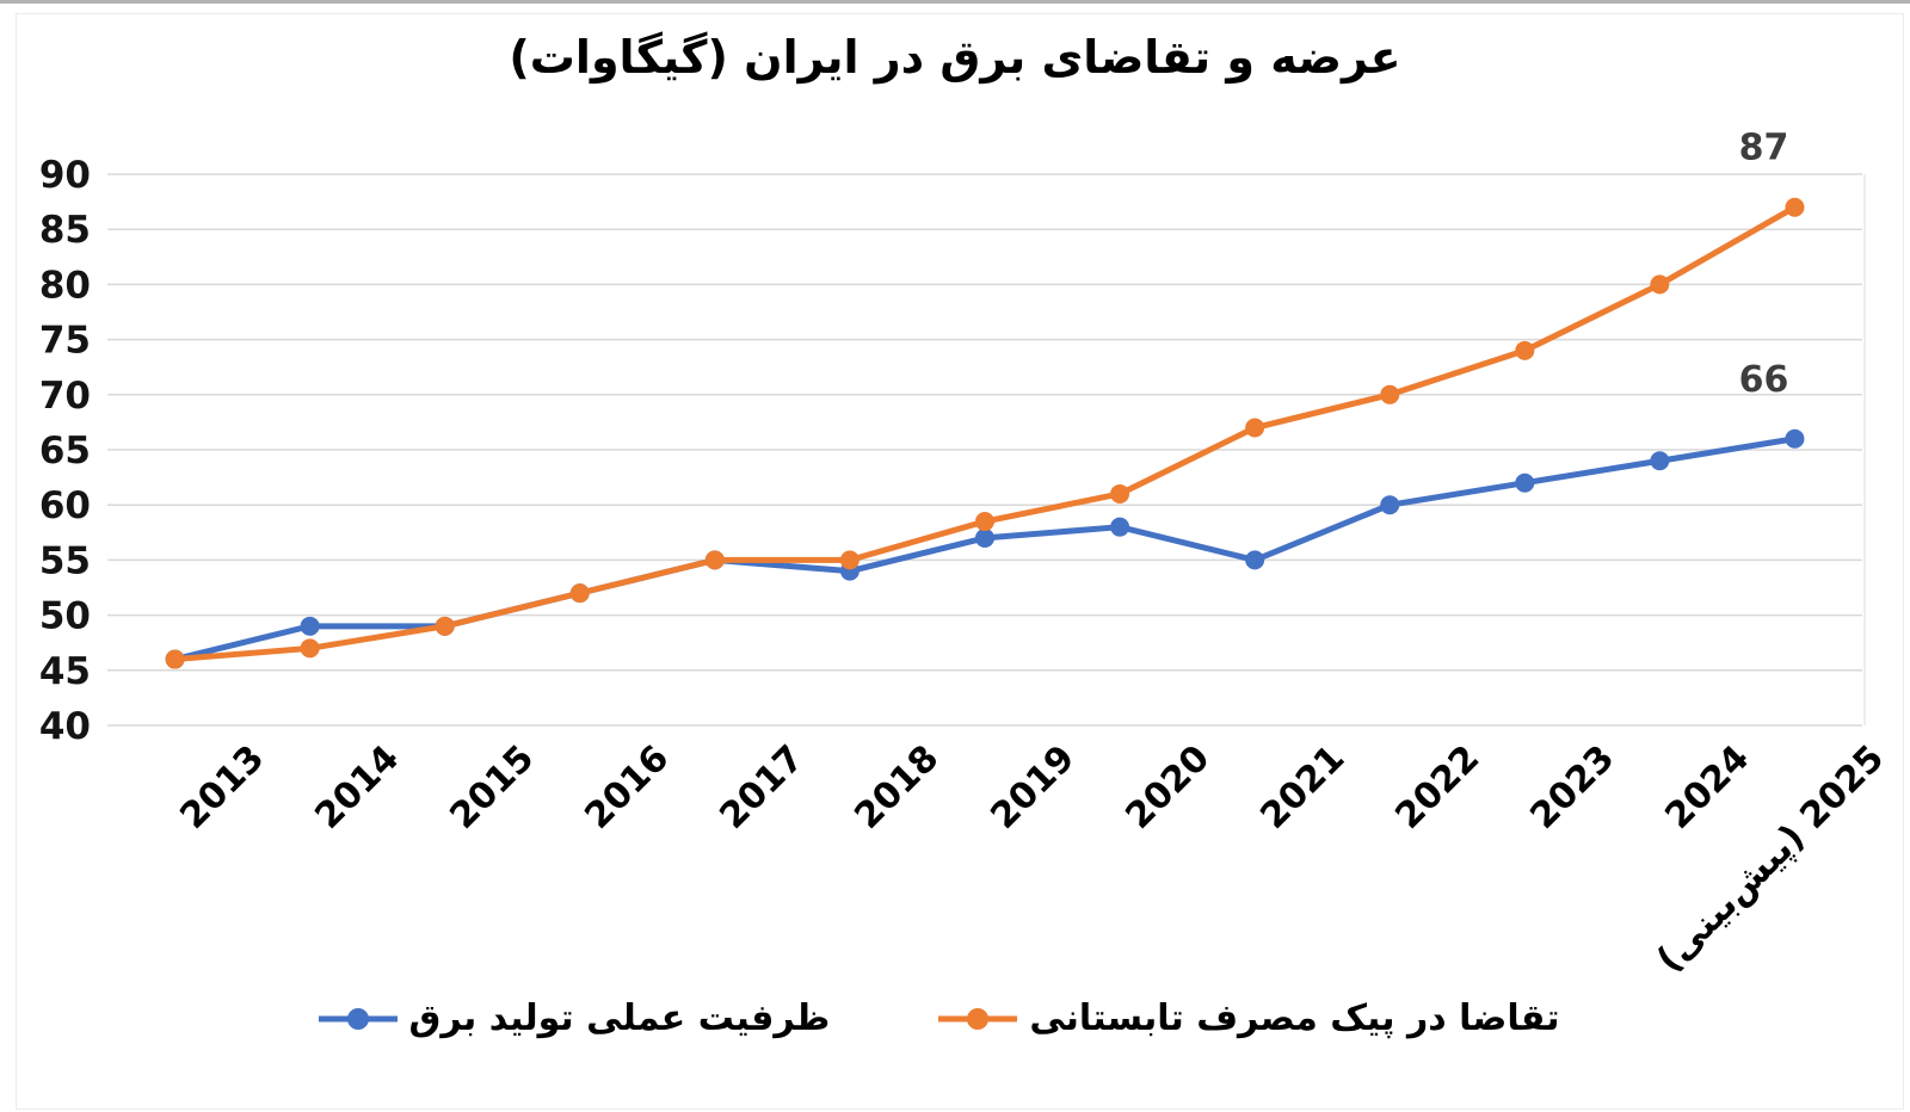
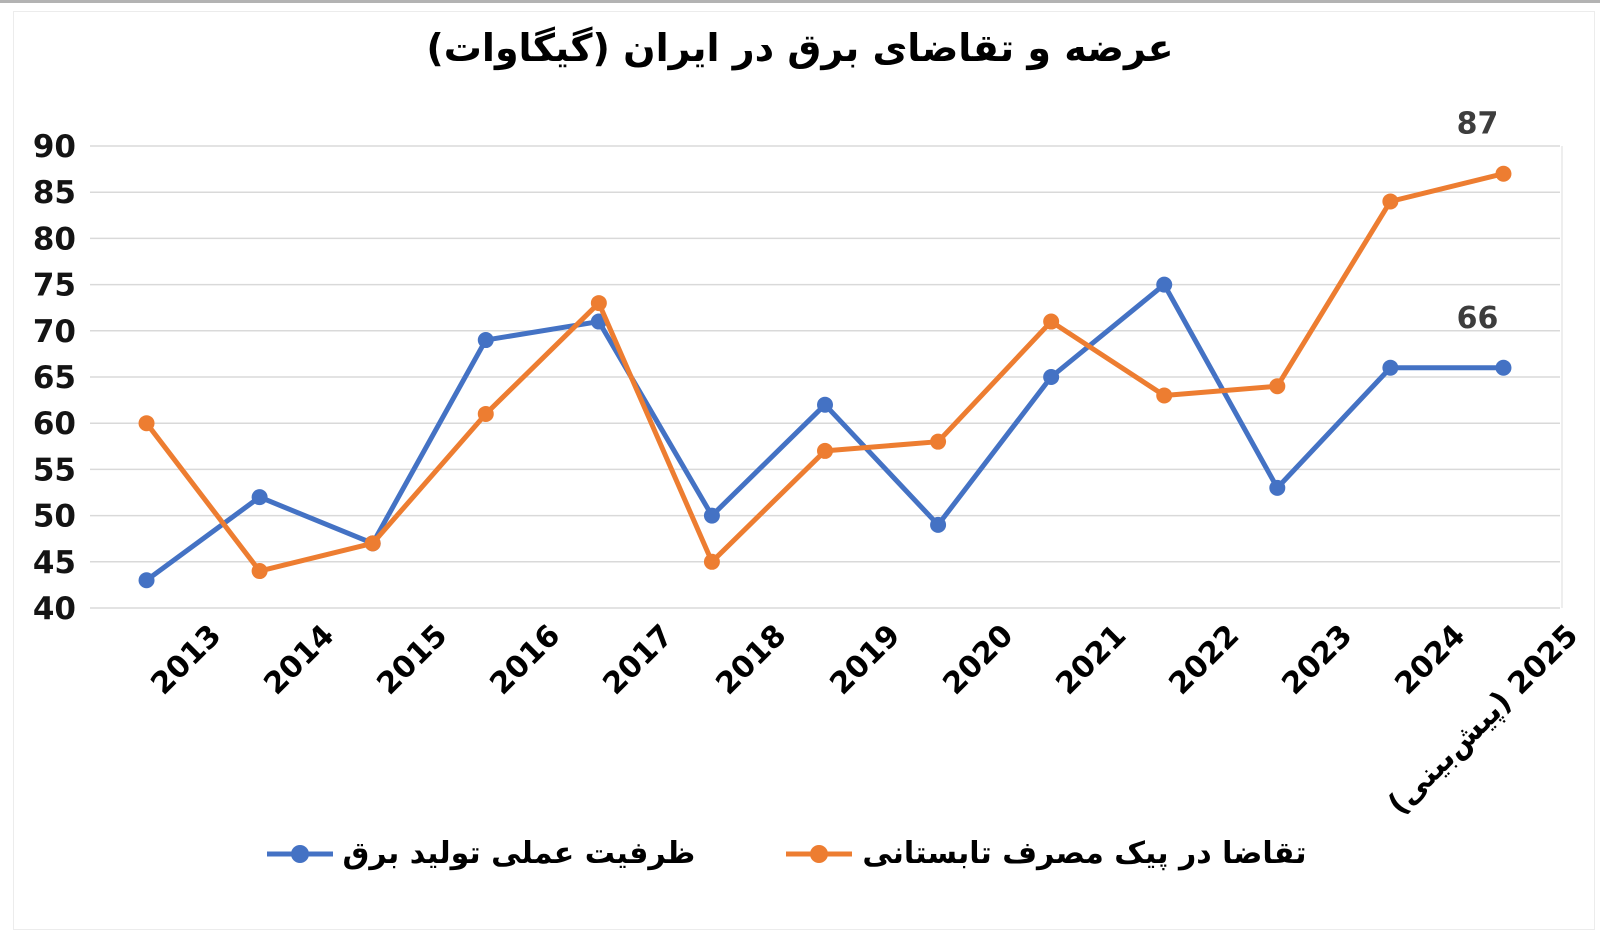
ظرفیت عملی تولید برق/2013: 46 -> 43
تقاضا در پیک مصرف تابستانی/2013: 46 -> 60
ظرفیت عملی تولید برق/2014: 49 -> 52
تقاضا در پیک مصرف تابستانی/2014: 47 -> 44
ظرفیت عملی تولید برق/2015: 49 -> 47
تقاضا در پیک مصرف تابستانی/2015: 49 -> 47
ظرفیت عملی تولید برق/2016: 52 -> 69
تقاضا در پیک مصرف تابستانی/2016: 52 -> 61
ظرفیت عملی تولید برق/2017: 55 -> 71
تقاضا در پیک مصرف تابستانی/2017: 55 -> 73
ظرفیت عملی تولید برق/2018: 54 -> 50
تقاضا در پیک مصرف تابستانی/2018: 55 -> 45
ظرفیت عملی تولید برق/2019: 57 -> 62
تقاضا در پیک مصرف تابستانی/2019: 58 -> 57
ظرفیت عملی تولید برق/2020: 58 -> 49
تقاضا در پیک مصرف تابستانی/2020: 61 -> 58
ظرفیت عملی تولید برق/2021: 55 -> 65
تقاضا در پیک مصرف تابستانی/2021: 67 -> 71
ظرفیت عملی تولید برق/2022: 60 -> 75
تقاضا در پیک مصرف تابستانی/2022: 70 -> 63
ظرفیت عملی تولید برق/2023: 62 -> 53
تقاضا در پیک مصرف تابستانی/2023: 74 -> 64
ظرفیت عملی تولید برق/2024: 64 -> 66
تقاضا در پیک مصرف تابستانی/2024: 80 -> 84
